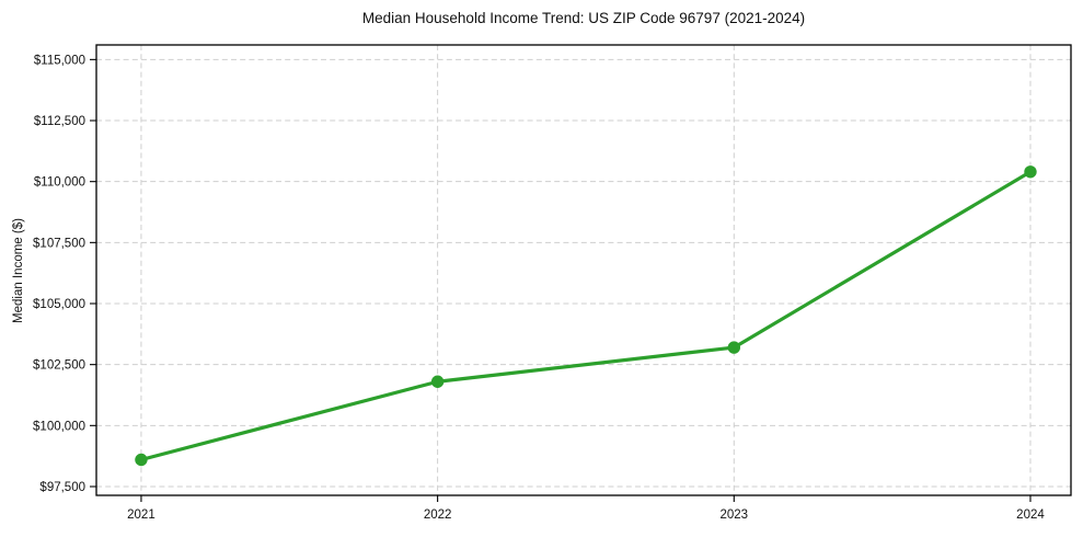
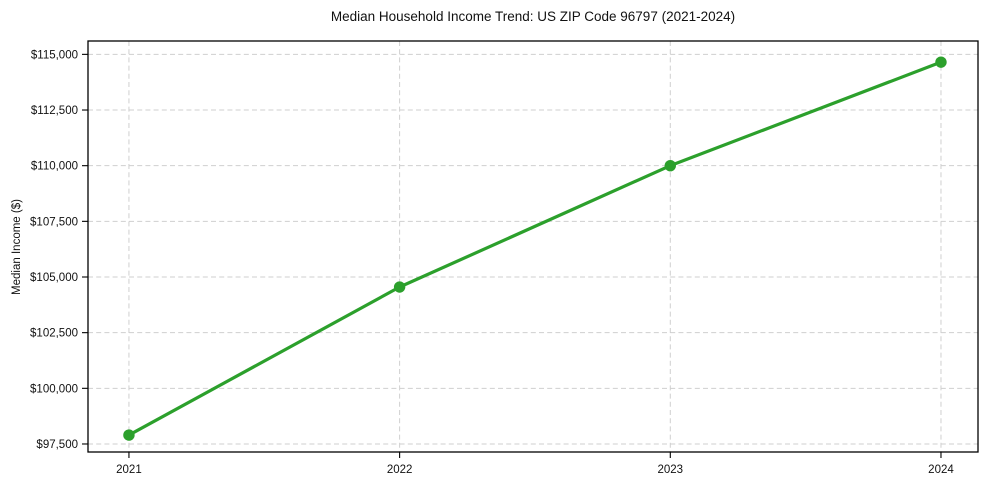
2021: $98600 -> $97900
2022: $101800 -> $104600
2023: $103200 -> $110000
2024: $110400 -> $114600
